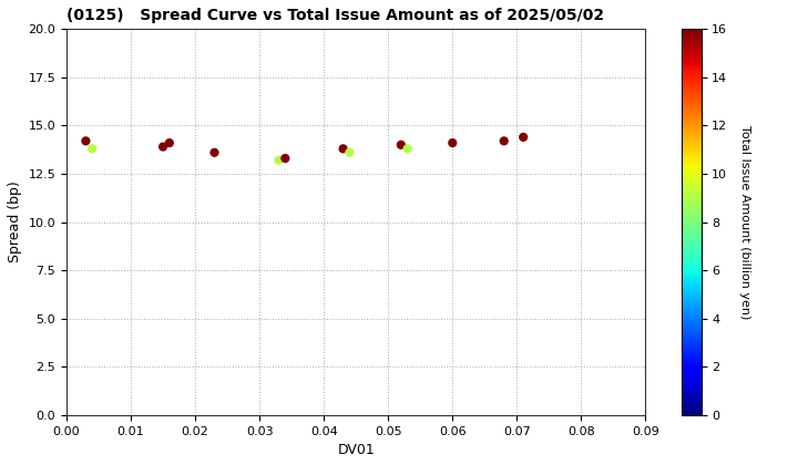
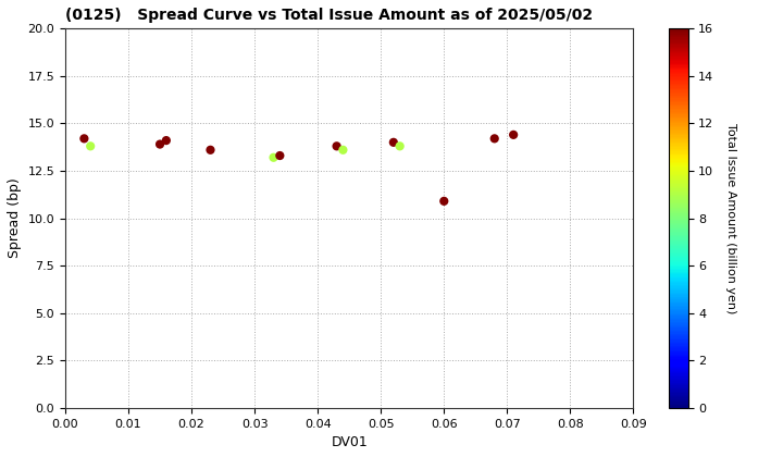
0.06: 14.1 -> 10.9
